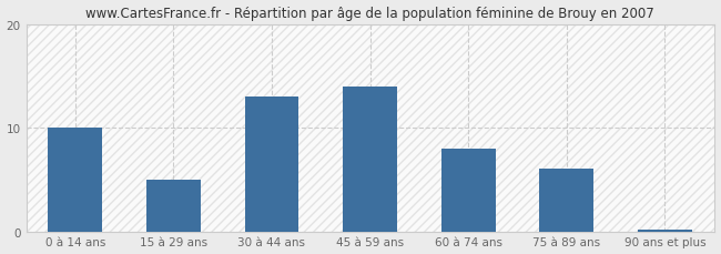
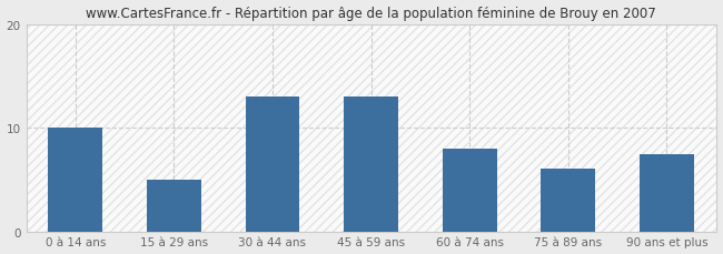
45 à 59 ans: 14.0 -> 13.0
90 ans et plus: 0.2 -> 7.4
